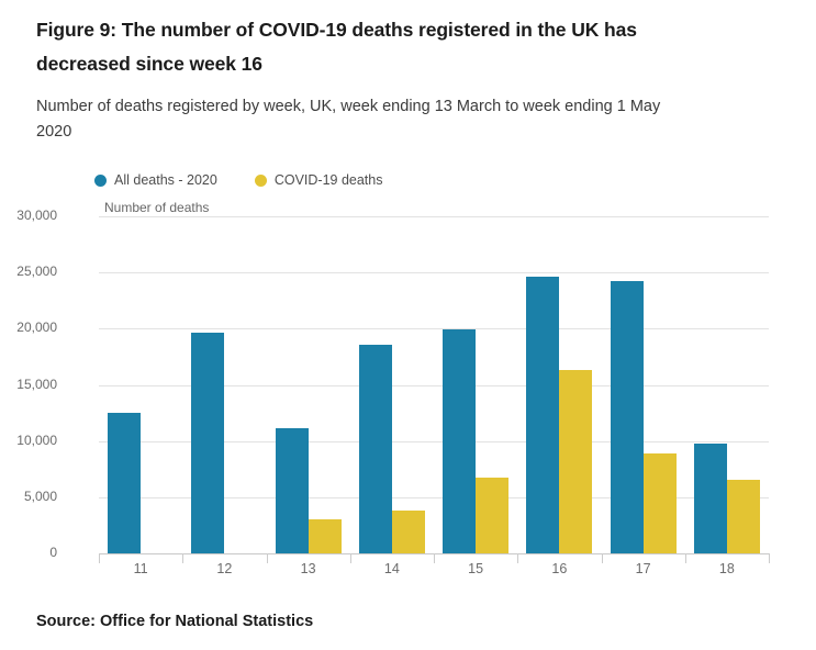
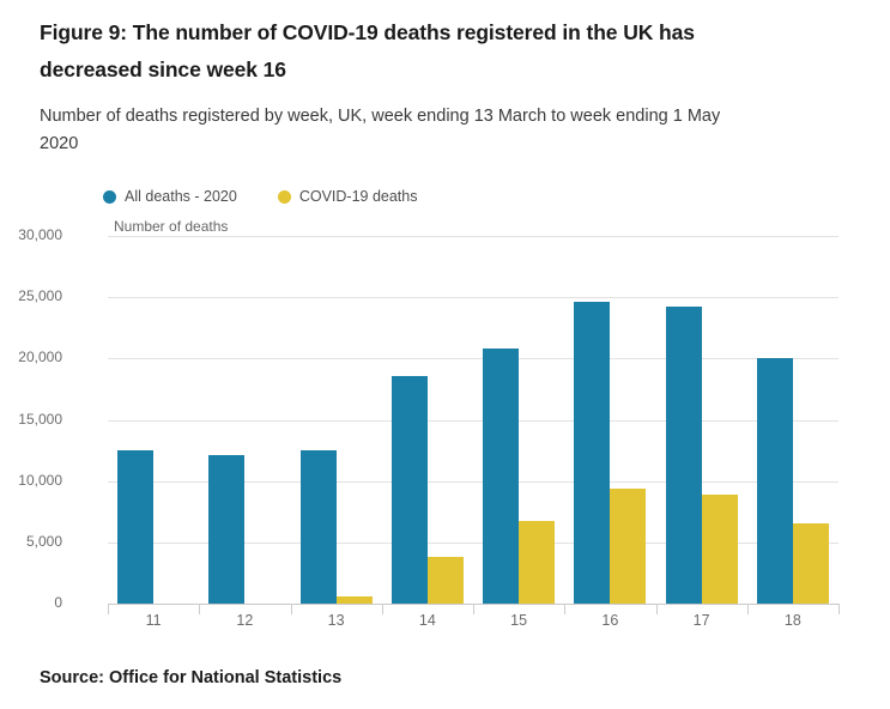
All deaths - 2020/12: 19600 -> 12100
All deaths - 2020/13: 11100 -> 12500
COVID-19 deaths/13: 3000 -> 600
All deaths - 2020/15: 19900 -> 20800
COVID-19 deaths/16: 16300 -> 9400
All deaths - 2020/18: 9800 -> 20000
